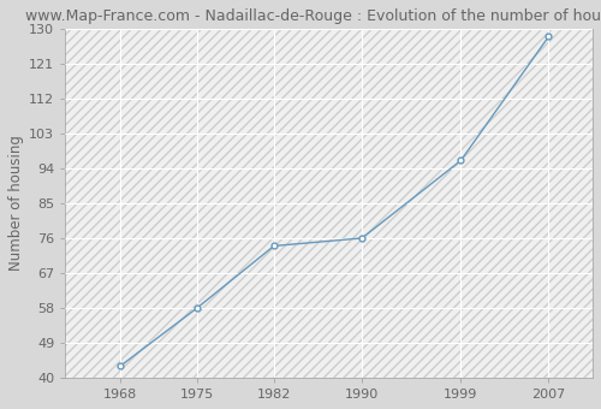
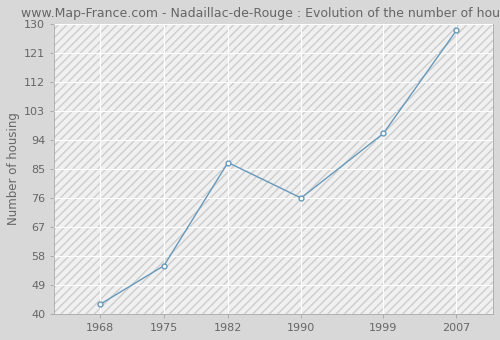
1975: 58 -> 55
1982: 74 -> 87
